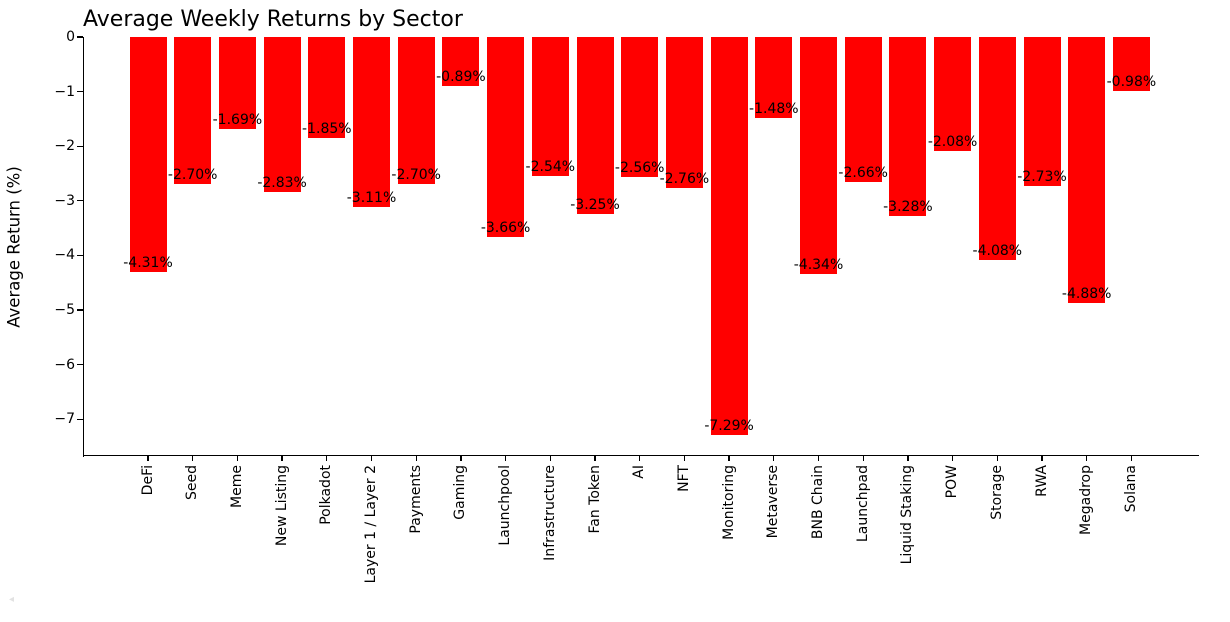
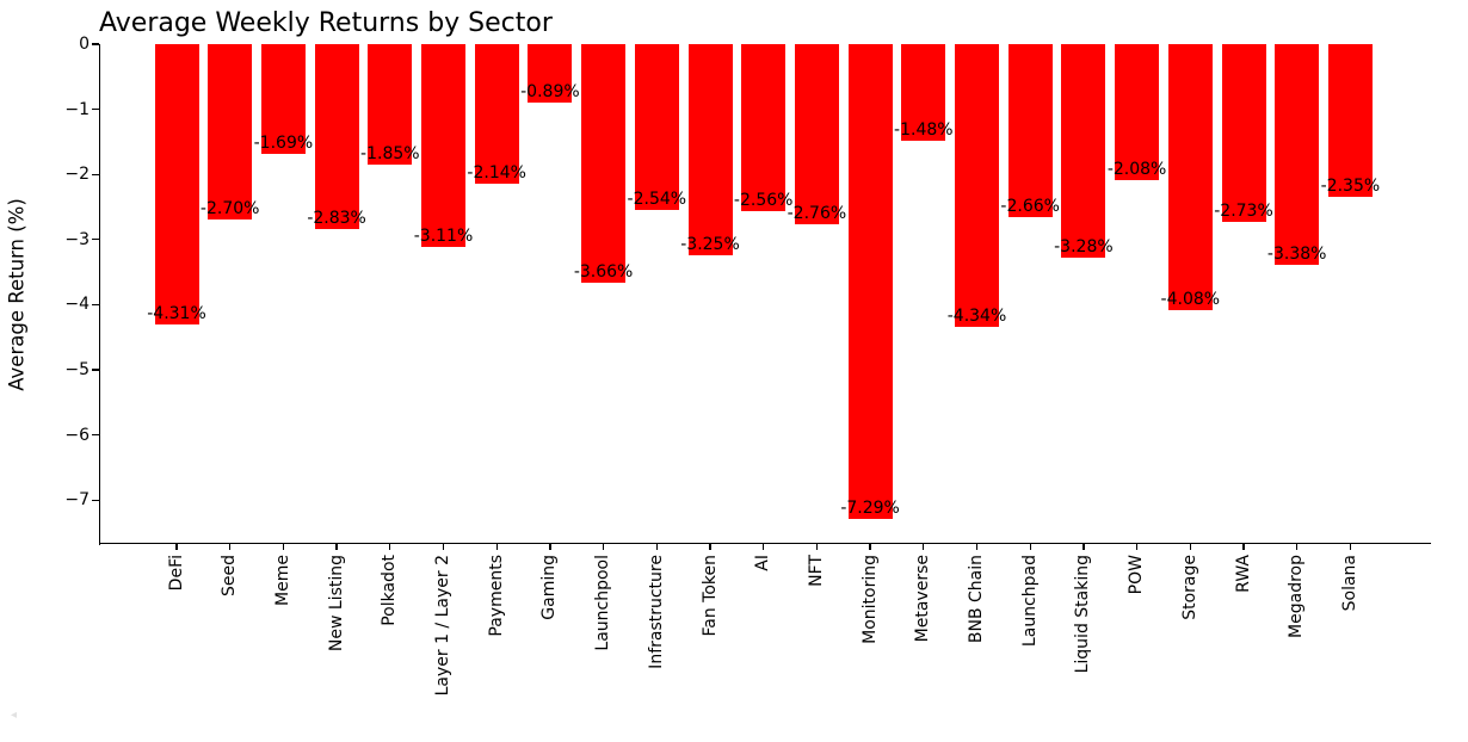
Payments: -2.70% -> -2.14%
Megadrop: -4.88% -> -3.38%
Solana: -0.98% -> -2.35%
